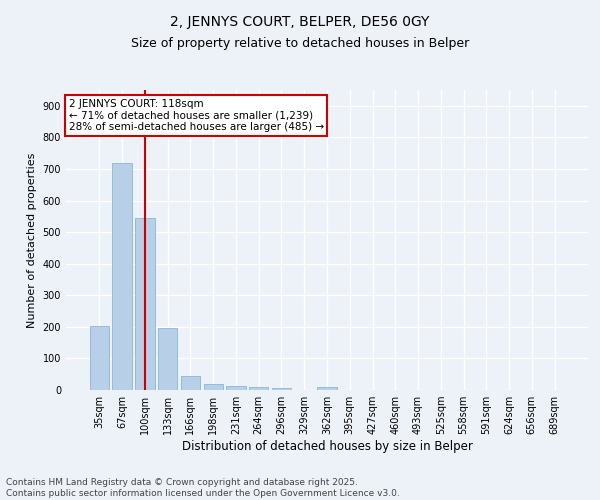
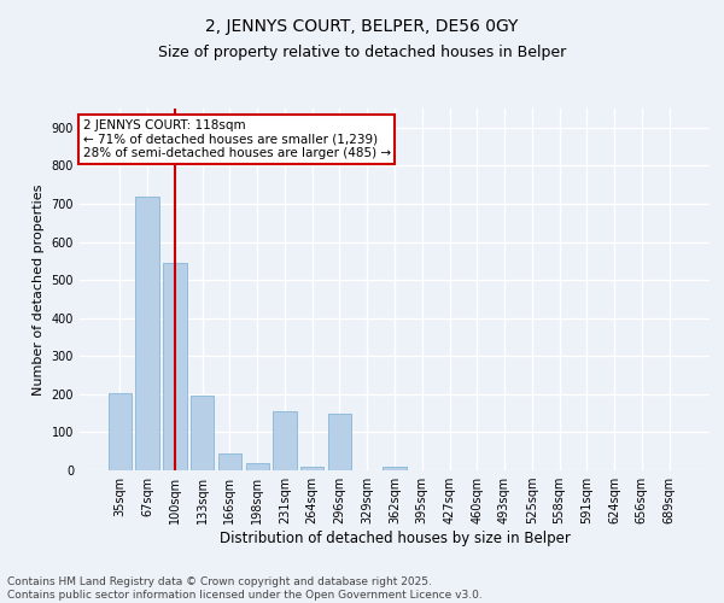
231sqm: 14 -> 155
296sqm: 7 -> 150
